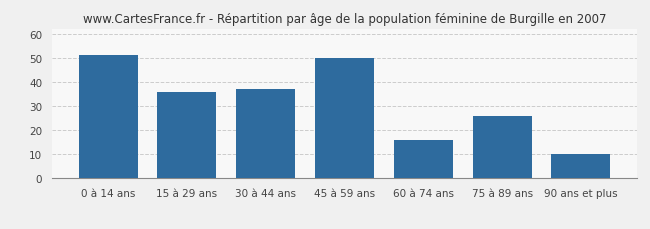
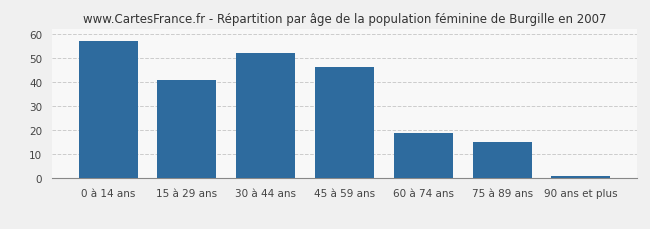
0 à 14 ans: 51 -> 57
15 à 29 ans: 36 -> 41
30 à 44 ans: 37 -> 52
45 à 59 ans: 50 -> 46
60 à 74 ans: 16 -> 19
75 à 89 ans: 26 -> 15
90 ans et plus: 10 -> 1
